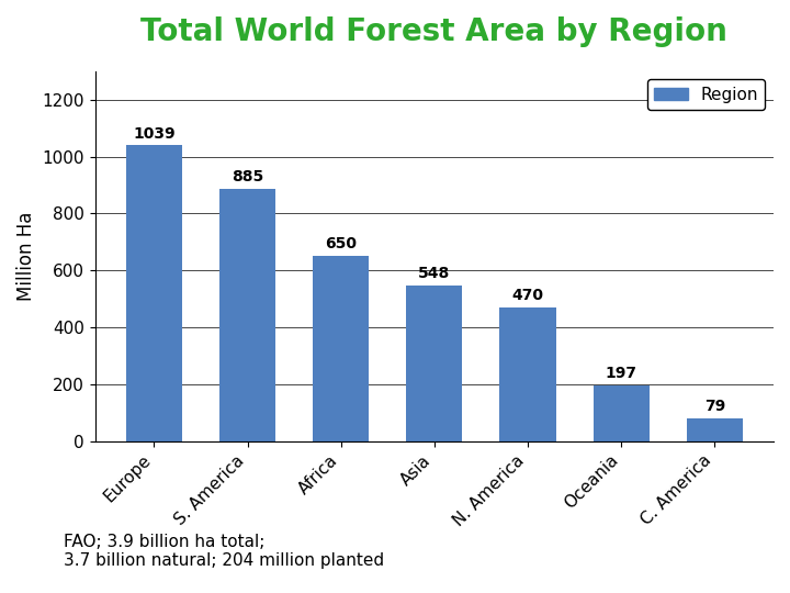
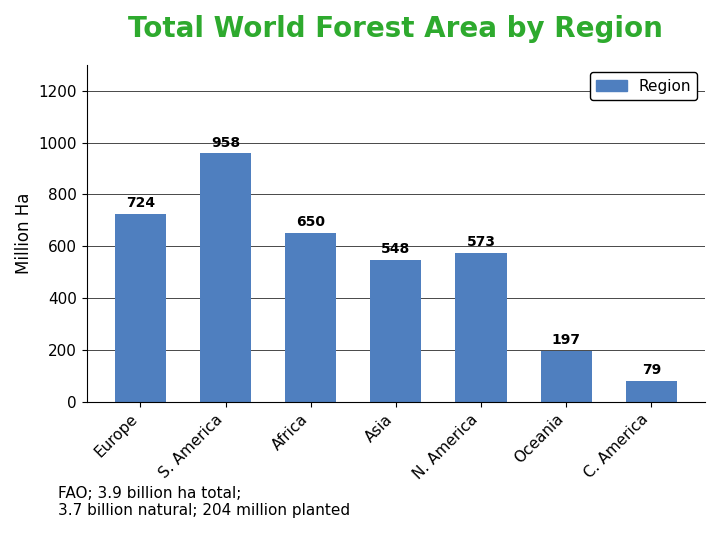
Europe: 1039 -> 724
S. America: 885 -> 958
N. America: 470 -> 573
